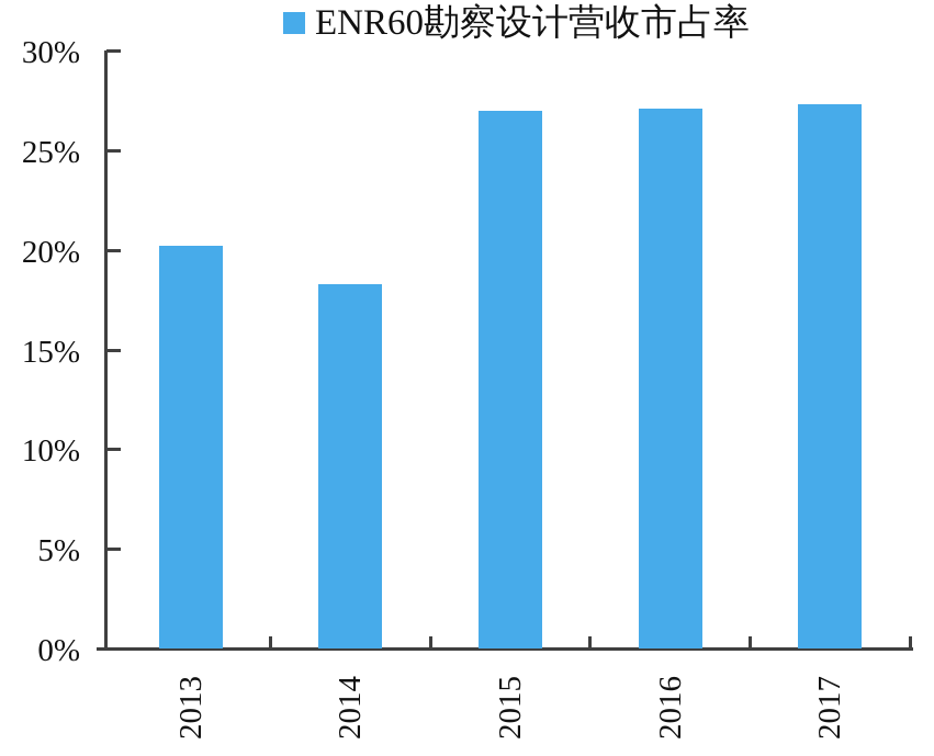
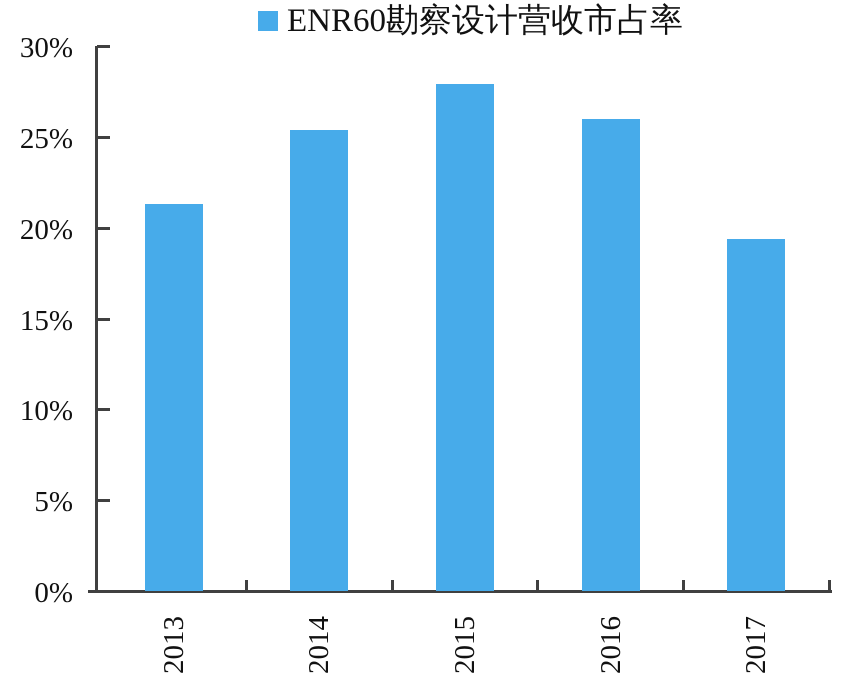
2013: 20.2% -> 21.3%
2014: 18.3% -> 25.4%
2015: 27.0% -> 27.9%
2016: 27.1% -> 26.0%
2017: 27.3% -> 19.4%
